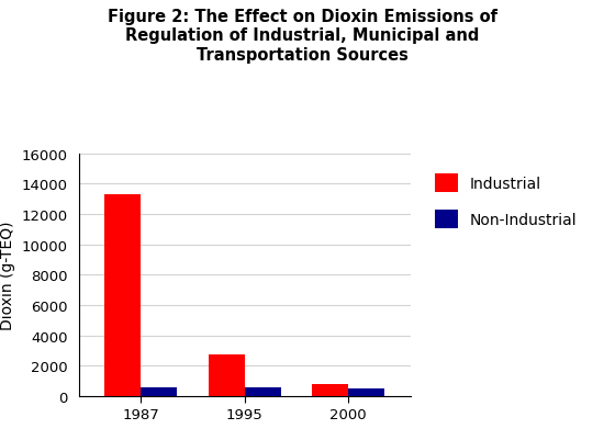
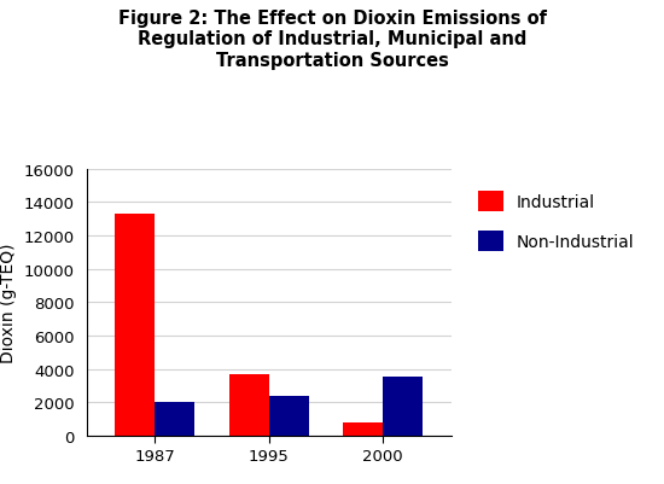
Non-Industrial/1987: 600 -> 2000
Industrial/1995: 2700 -> 3700
Non-Industrial/1995: 600 -> 2400
Non-Industrial/2000: 500 -> 3500
